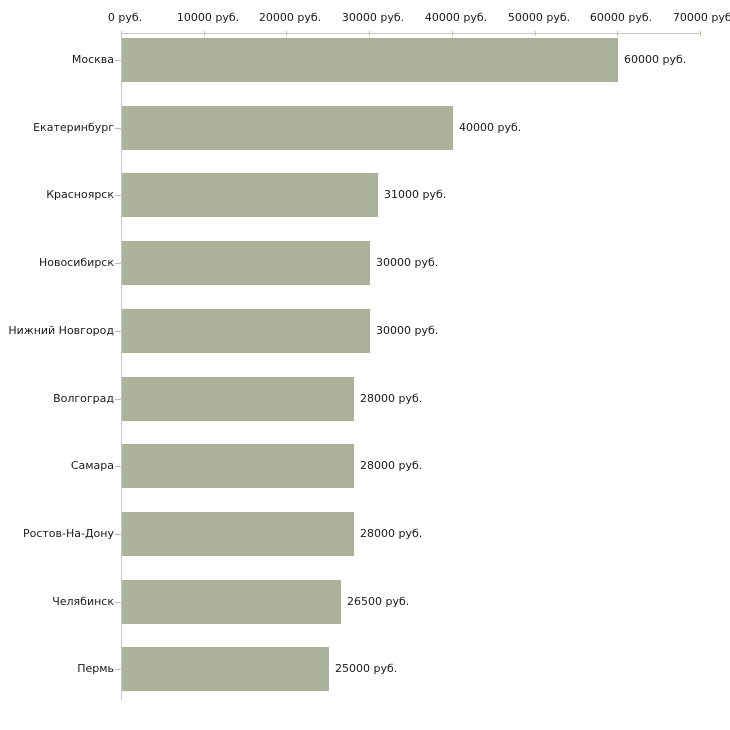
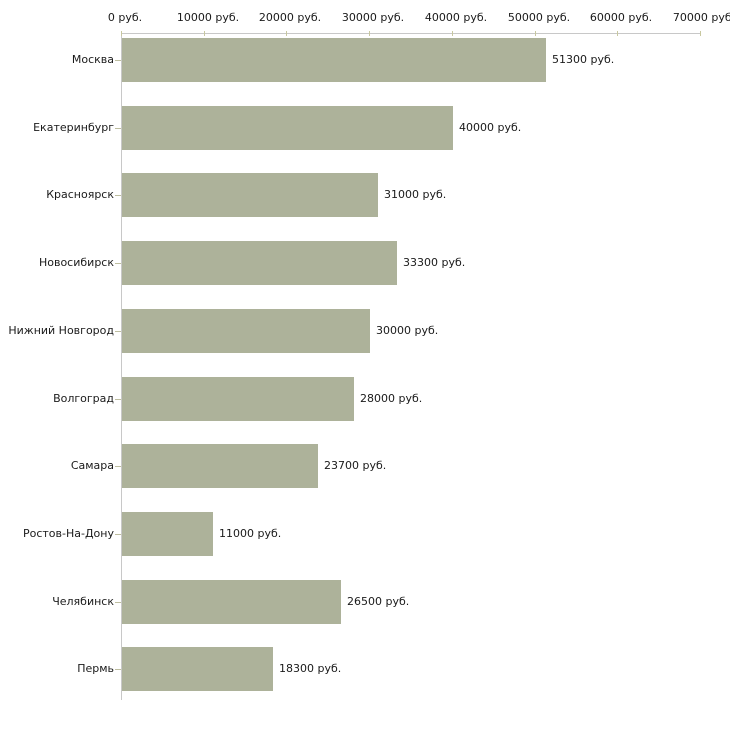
Москва: 60000 -> 51300
Новосибирск: 30000 -> 33300
Самара: 28000 -> 23700
Ростов-На-Дону: 28000 -> 11000
Пермь: 25000 -> 18300
